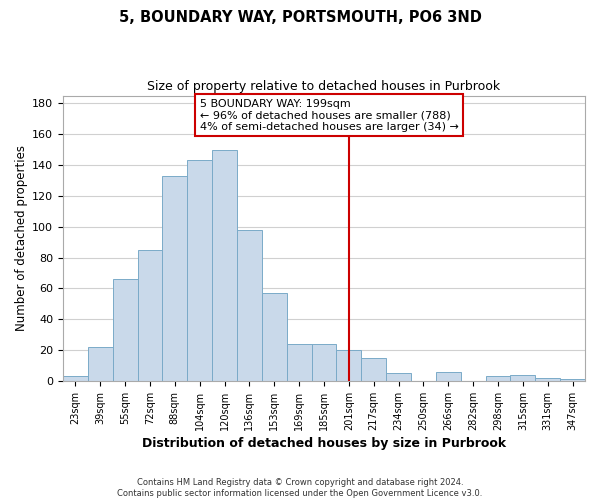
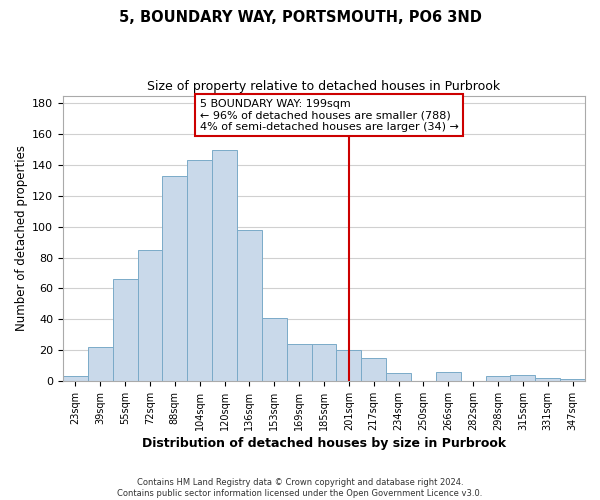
153sqm: 57 -> 41
